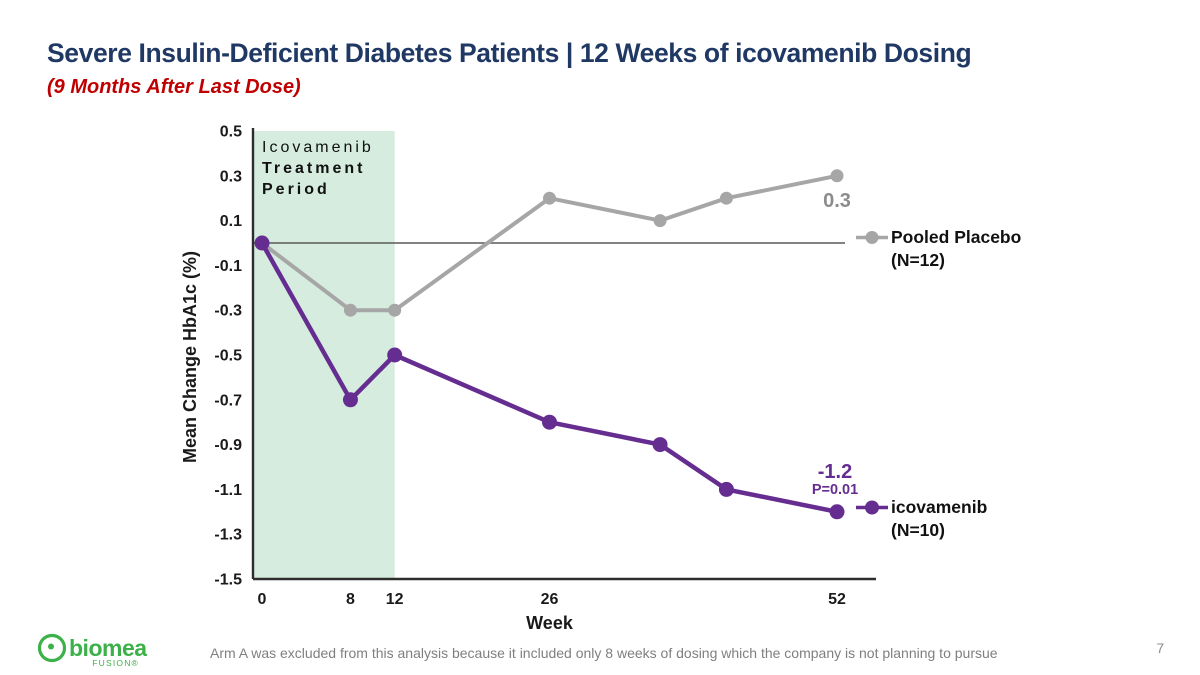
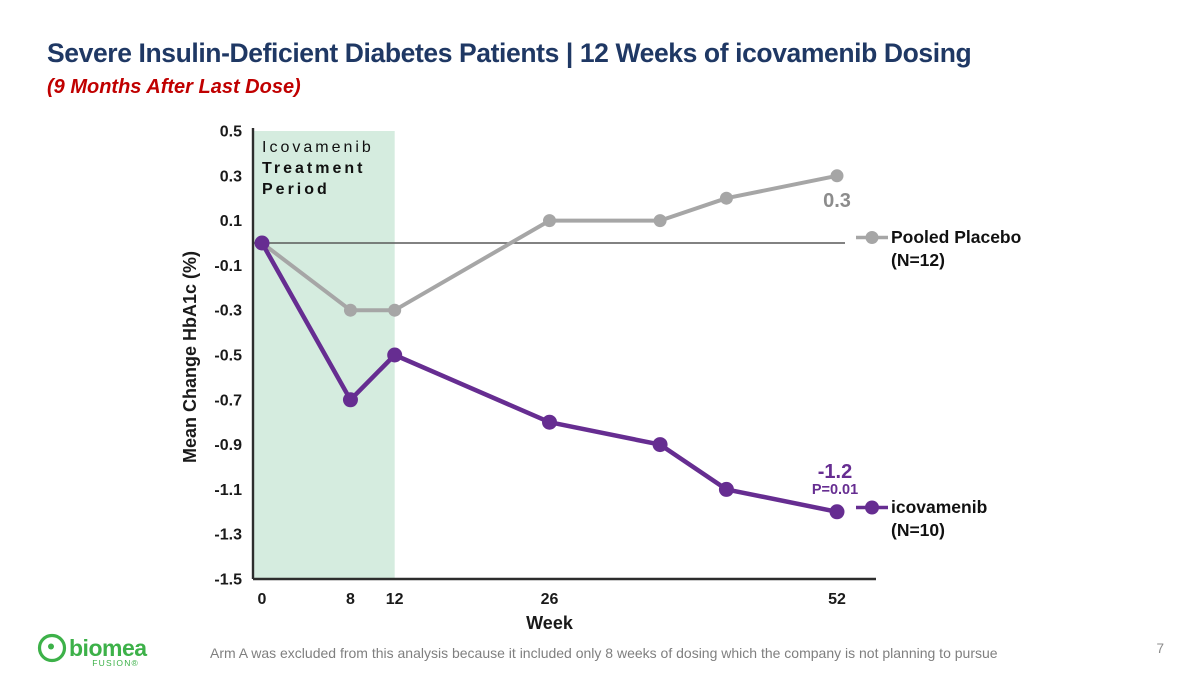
Pooled Placebo (N=12)/26: 0.2 -> 0.1
